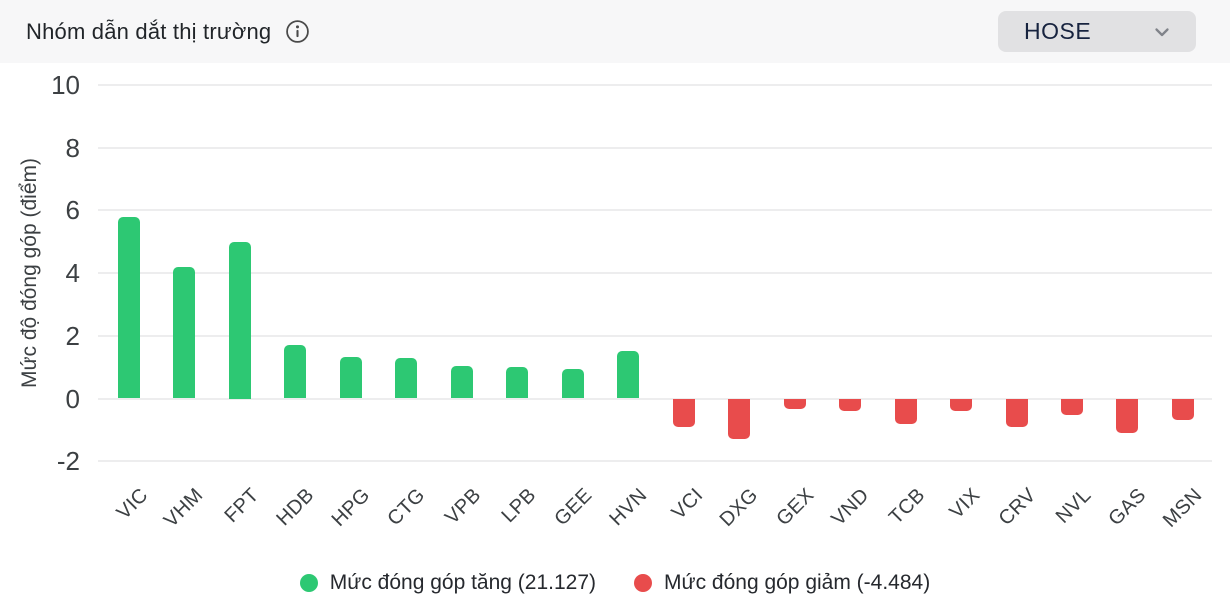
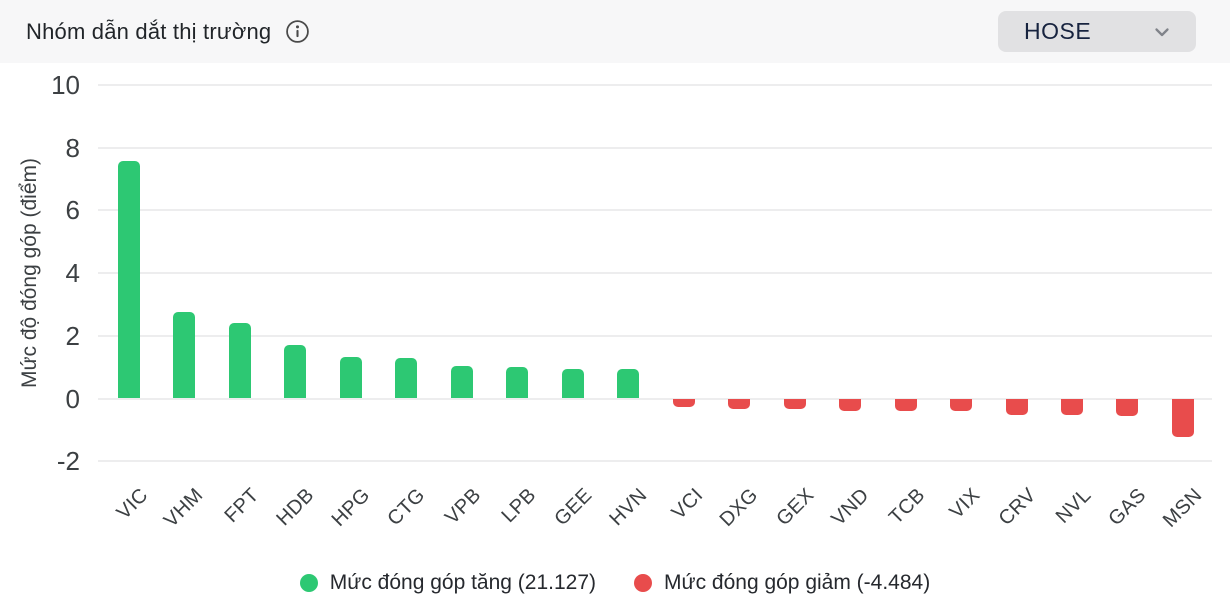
VIC: 5.8 -> 7.6
VHM: 4.2 -> 2.8
FPT: 5.0 -> 2.4
HVN: 1.5 -> 0.9
VCI: -0.9 -> -0.3
DXG: -1.3 -> -0.3
TCB: -0.8 -> -0.4
CRV: -0.9 -> -0.5
GAS: -1.1 -> -0.6
MSN: -0.7 -> -1.2
